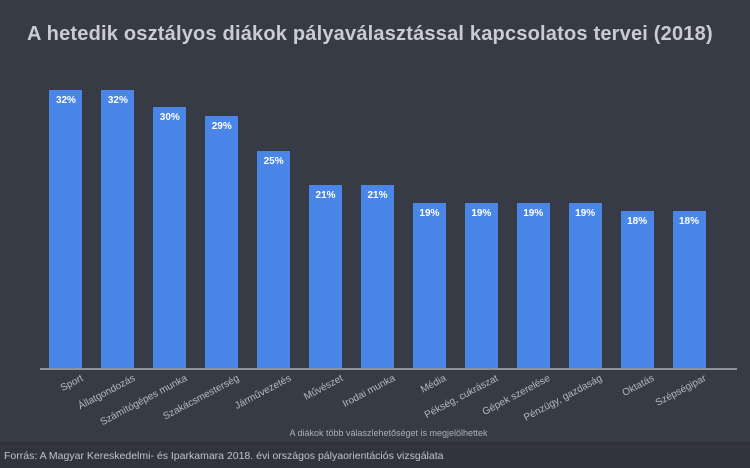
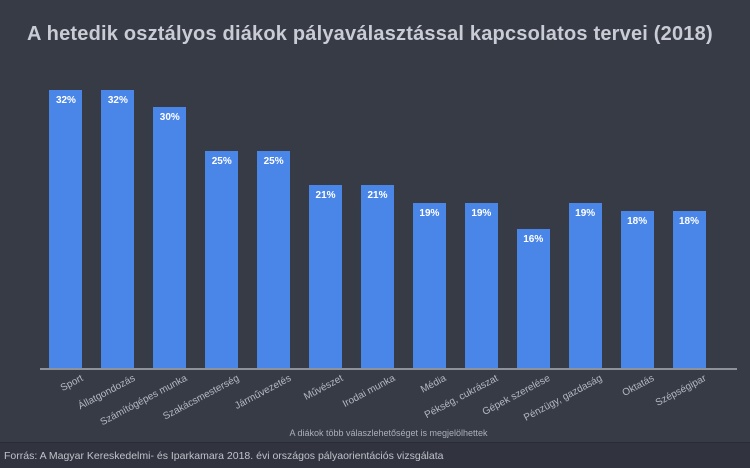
Szakácsmesterség: 29% -> 25%
Gépek szerelése: 19% -> 16%
